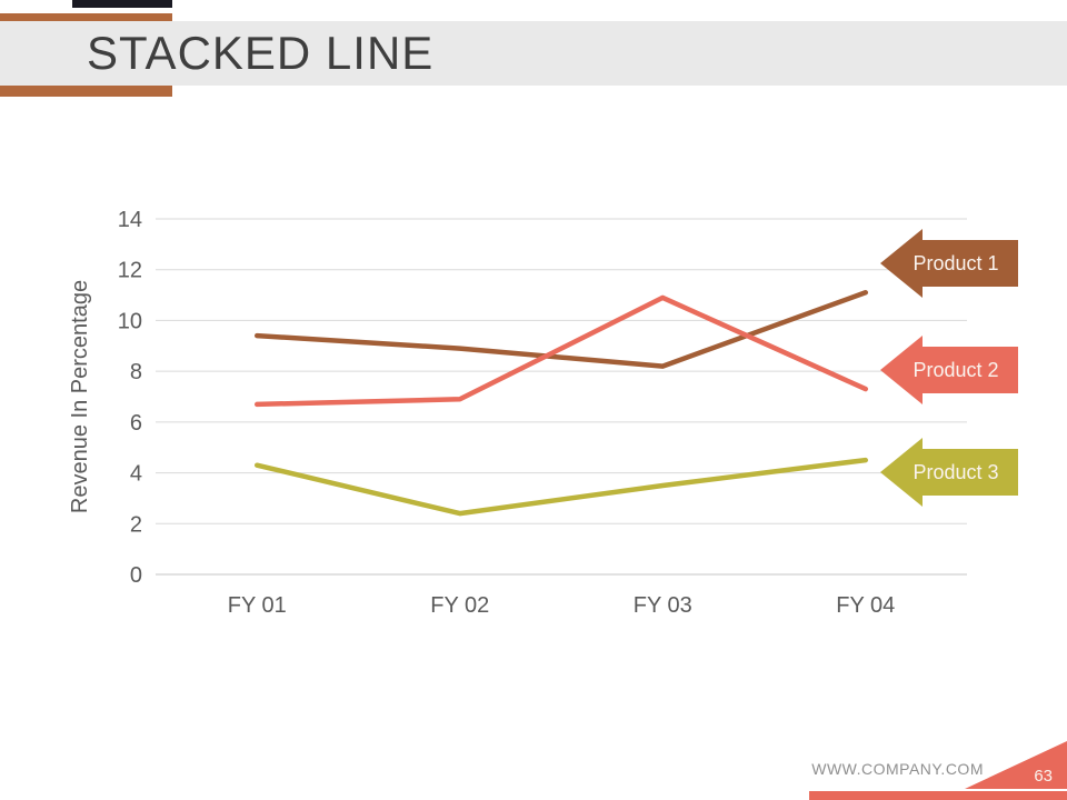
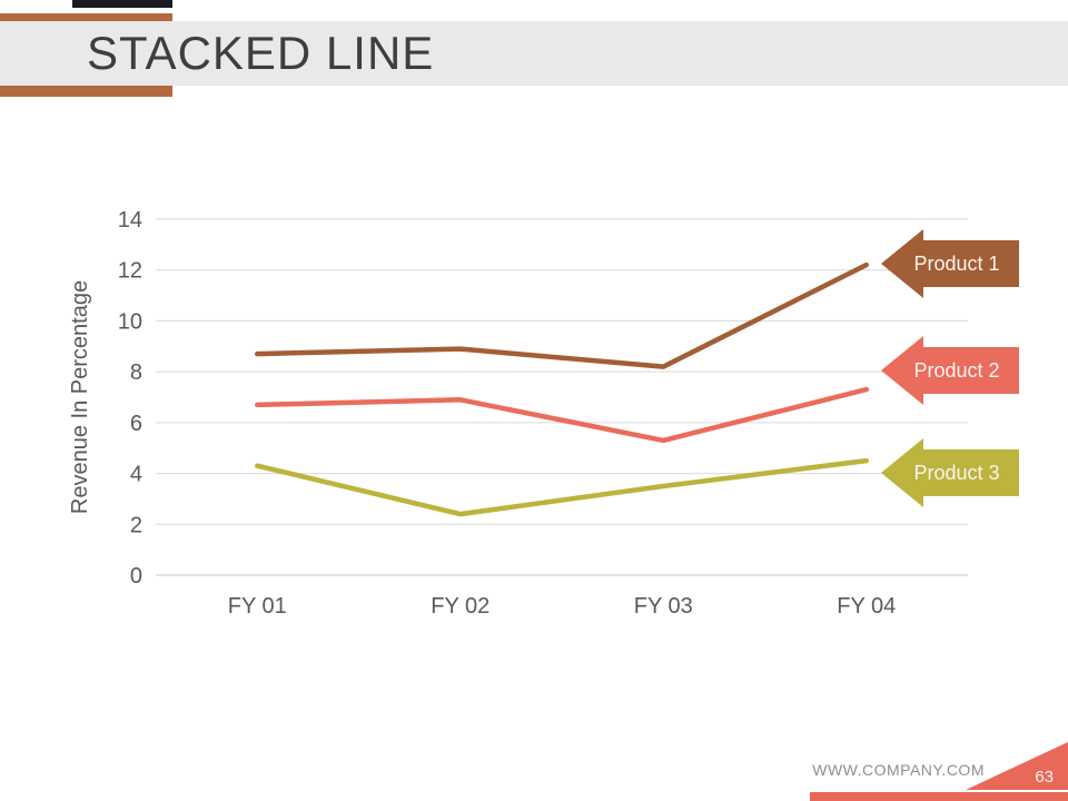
Product 1/FY 01: 9.4 -> 8.7
Product 2/FY 03: 10.9 -> 5.3
Product 1/FY 04: 11.1 -> 12.2
